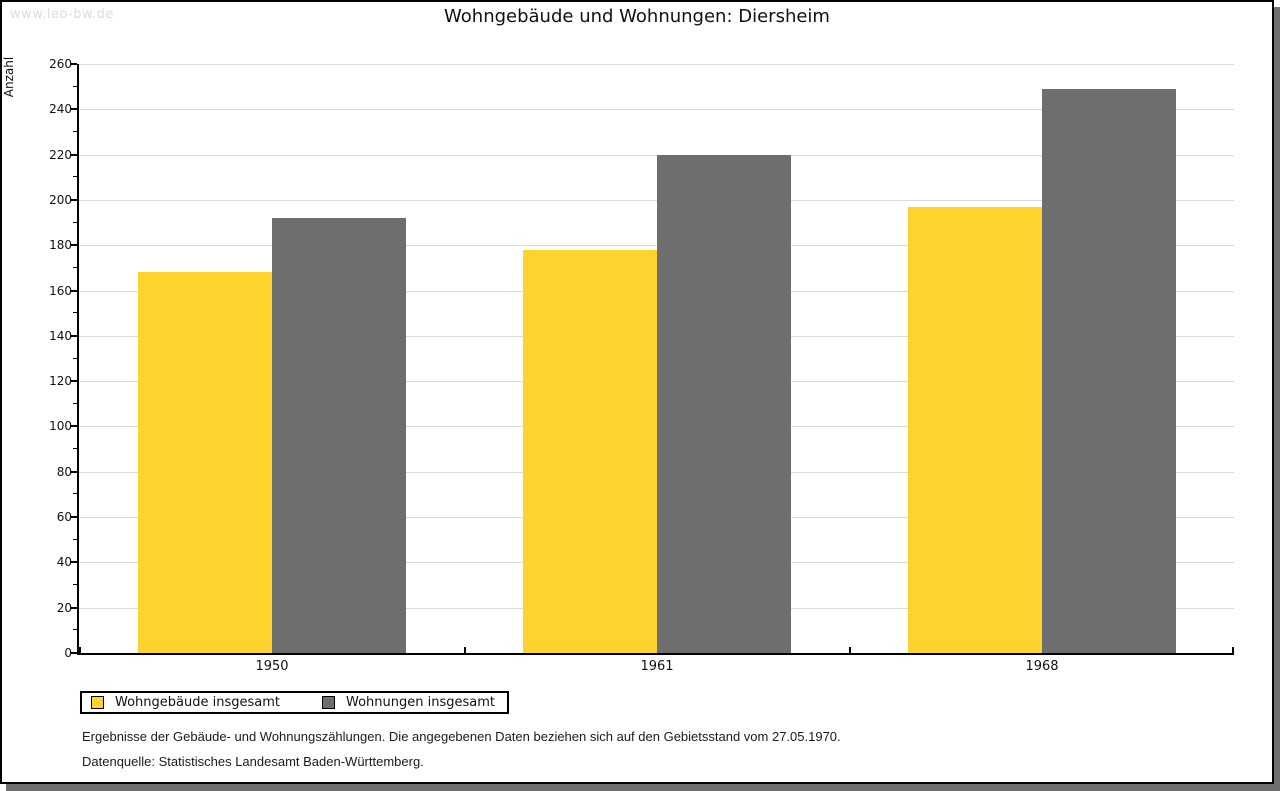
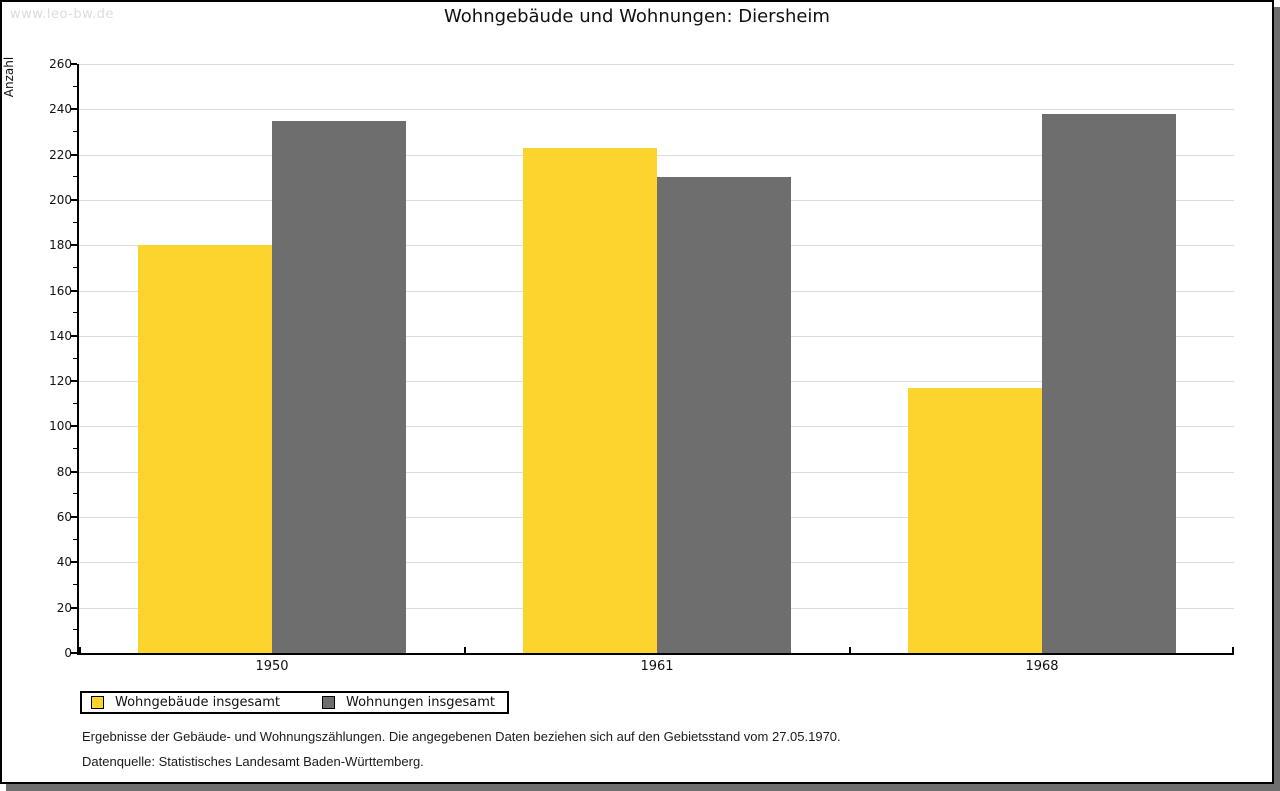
Wohngebäude insgesamt/1950: 168 -> 180
Wohnungen insgesamt/1950: 192 -> 235
Wohngebäude insgesamt/1961: 178 -> 223
Wohnungen insgesamt/1961: 220 -> 210
Wohngebäude insgesamt/1968: 197 -> 117
Wohnungen insgesamt/1968: 249 -> 238
